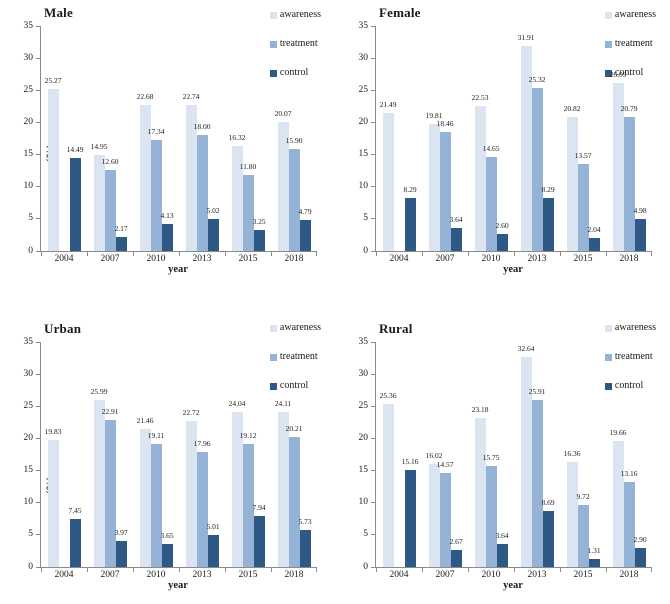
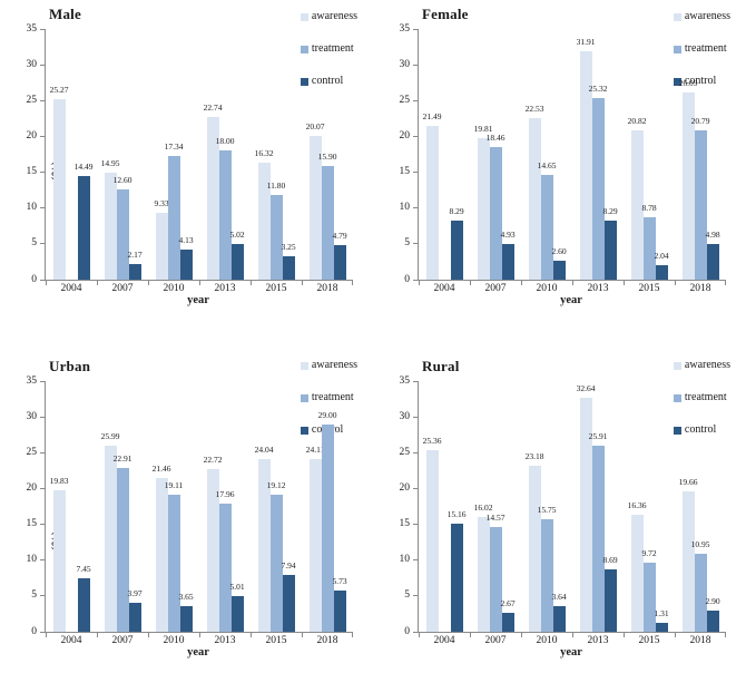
Male/awareness/2010: 22.68 -> 9.33
Female/control/2007: 3.64 -> 4.93
Female/treatment/2015: 13.57 -> 8.78
Urban/treatment/2018: 20.21 -> 29.00
Rural/treatment/2018: 13.16 -> 10.95
